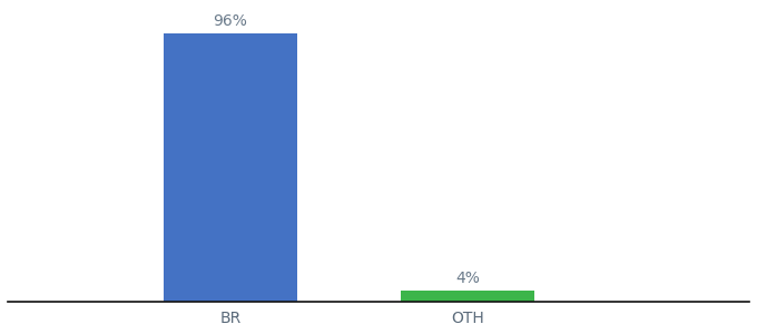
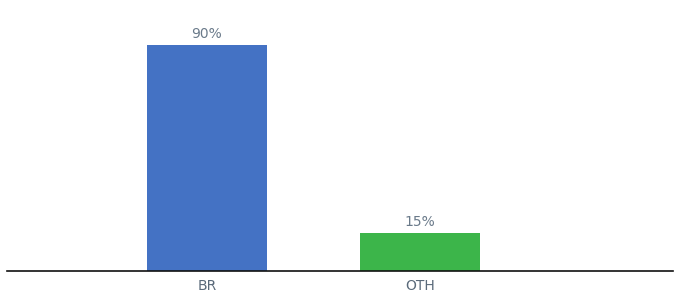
BR: 96% -> 90%
OTH: 4% -> 15%
